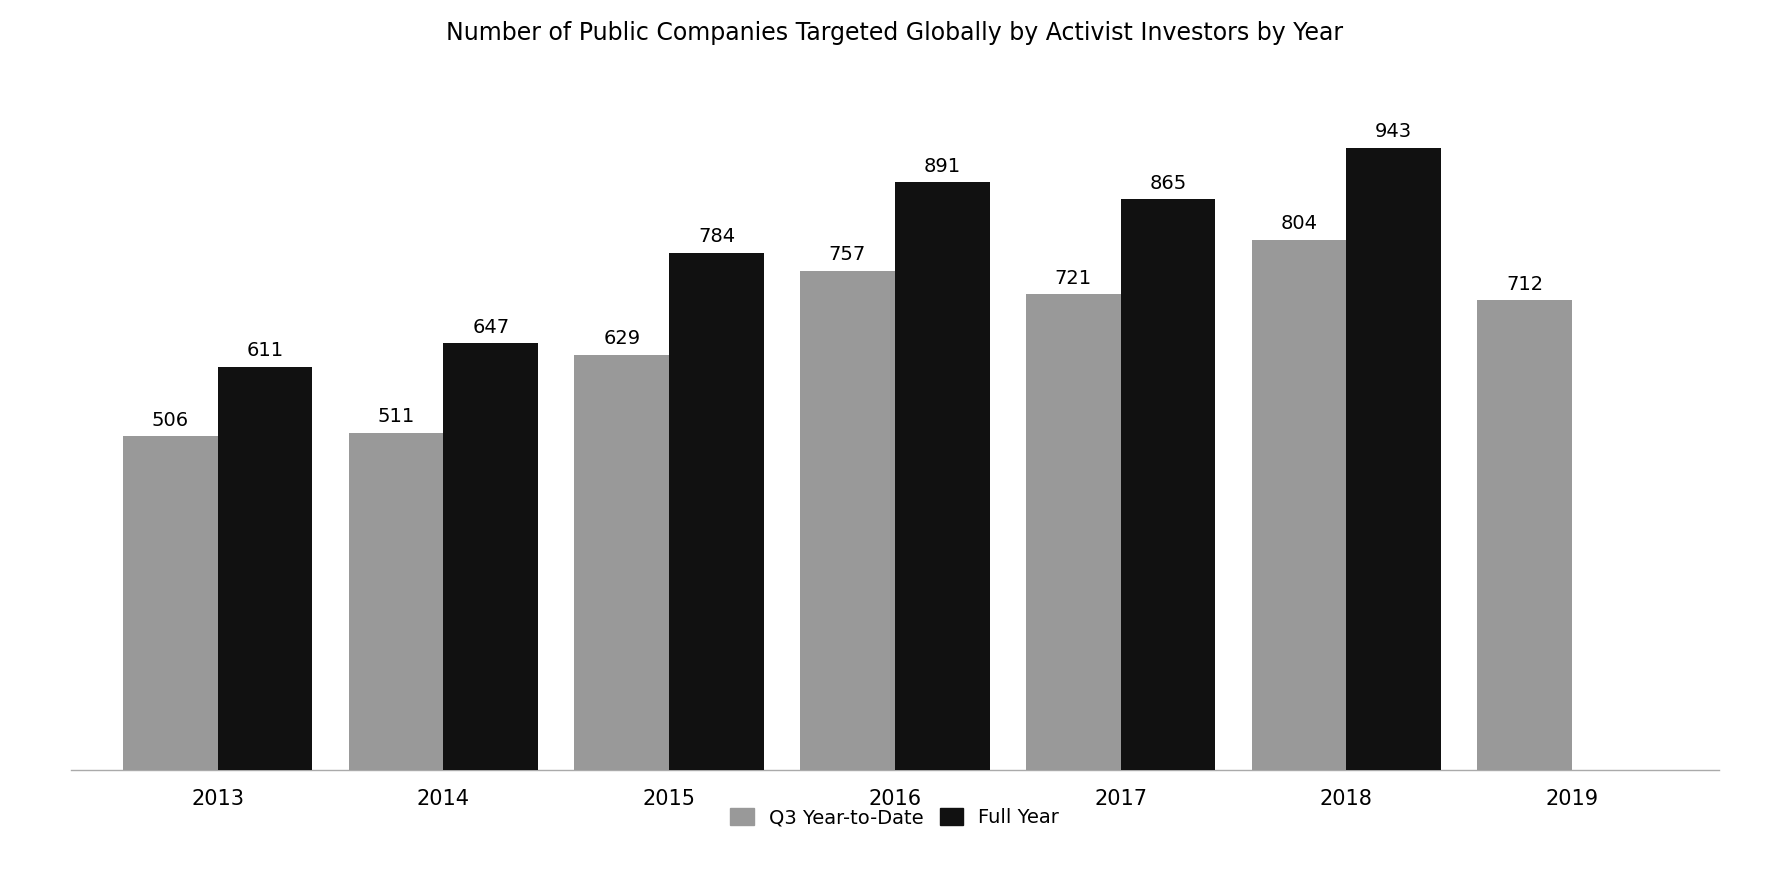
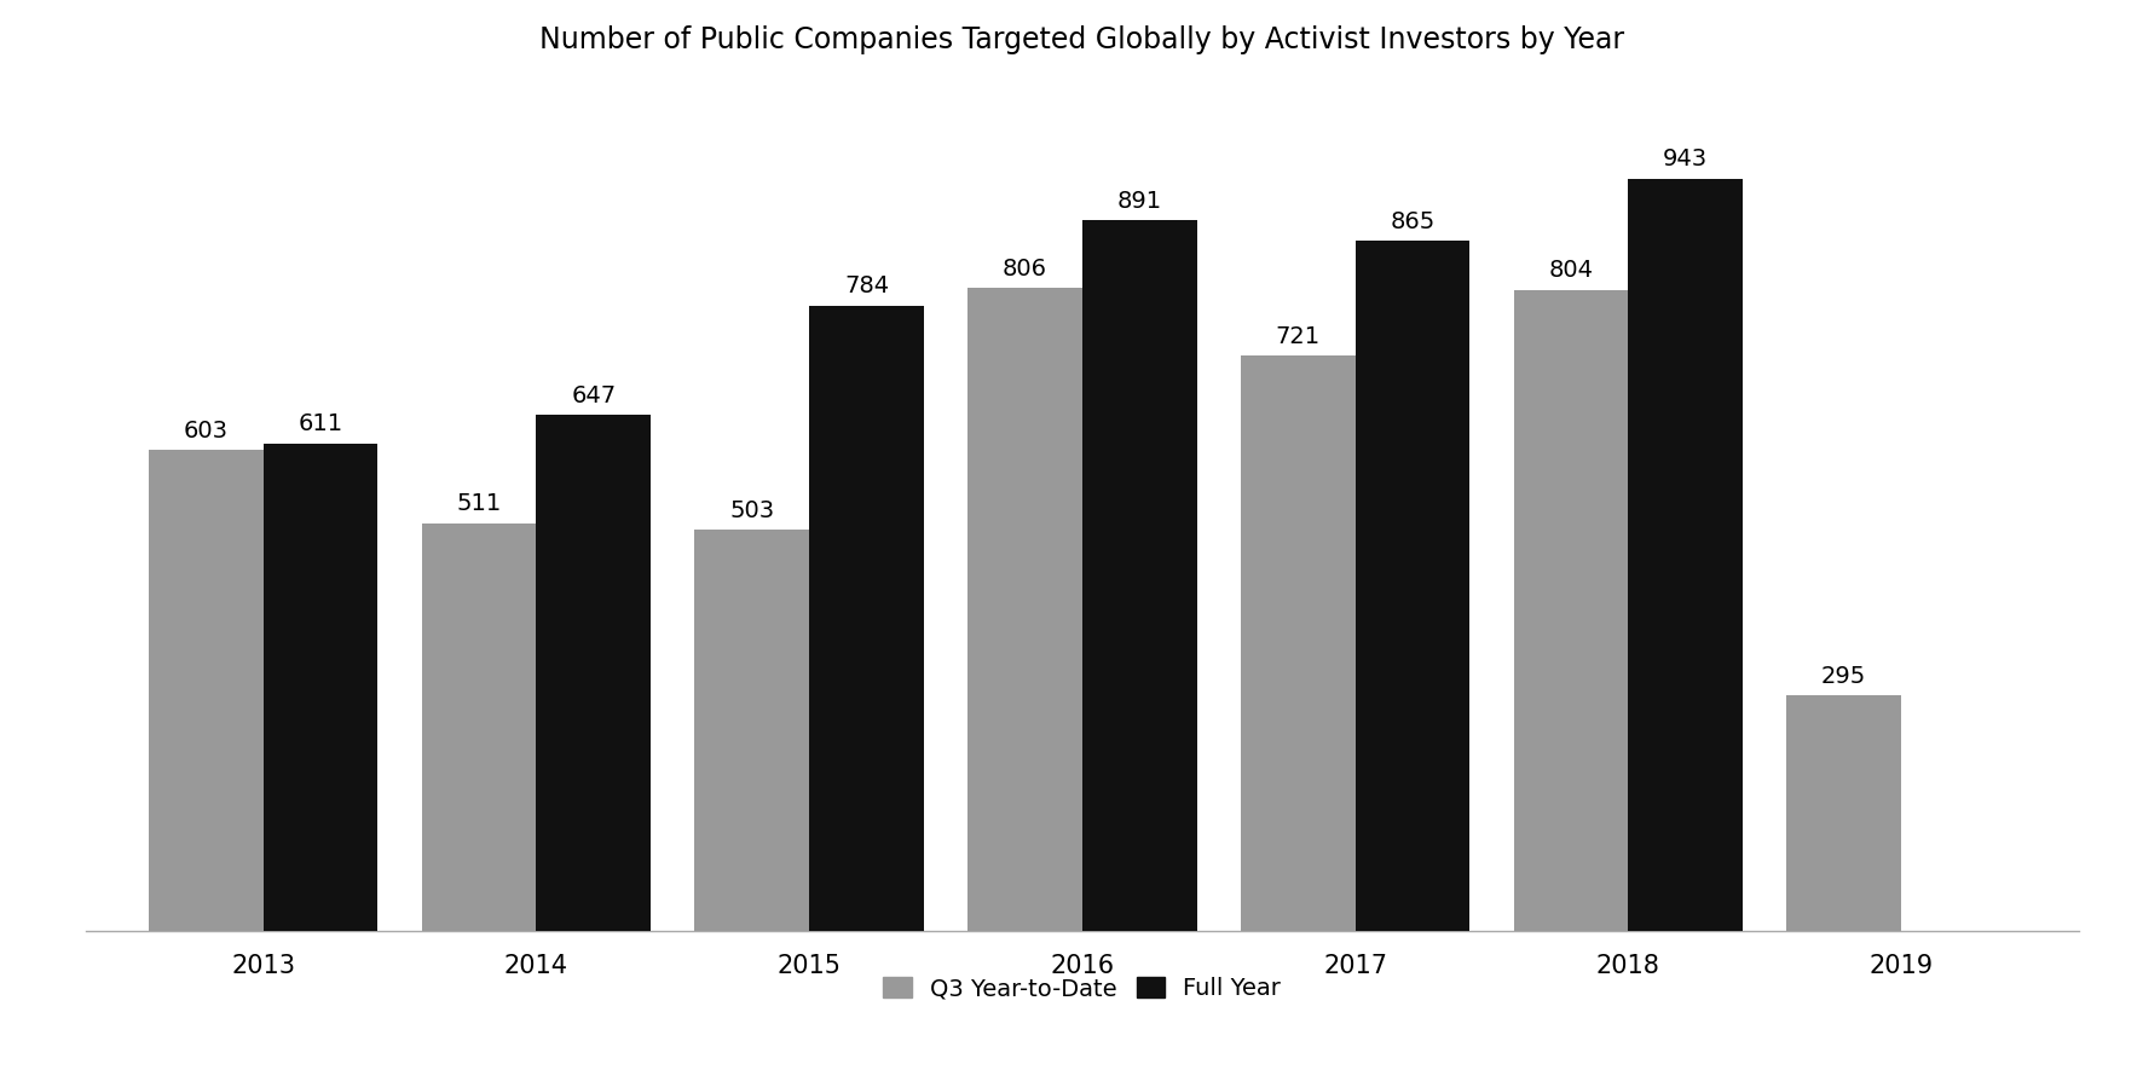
Q3 Year-to-Date/2013: 506 -> 603
Q3 Year-to-Date/2015: 629 -> 503
Q3 Year-to-Date/2016: 757 -> 806
Q3 Year-to-Date/2019: 712 -> 295
